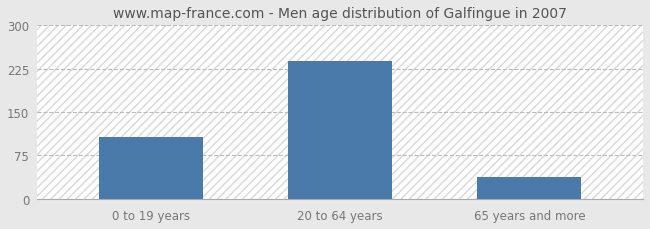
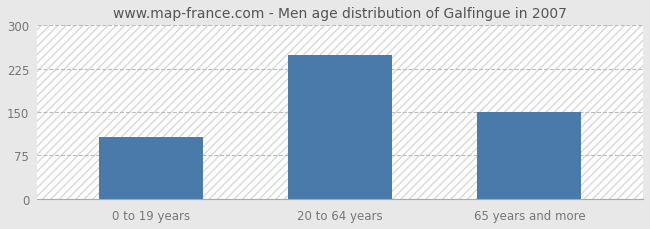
20 to 64 years: 238 -> 248
65 years and more: 37 -> 150
